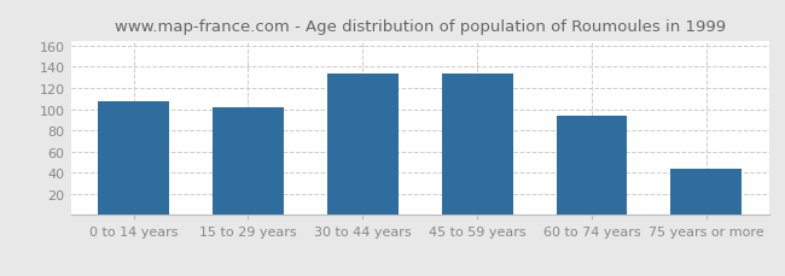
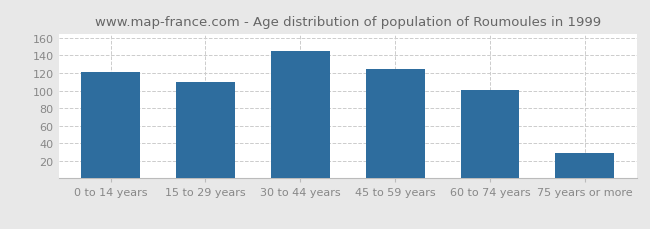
0 to 14 years: 108 -> 121
15 to 29 years: 102 -> 110
30 to 44 years: 134 -> 145
45 to 59 years: 134 -> 125
60 to 74 years: 94 -> 101
75 years or more: 44 -> 29
